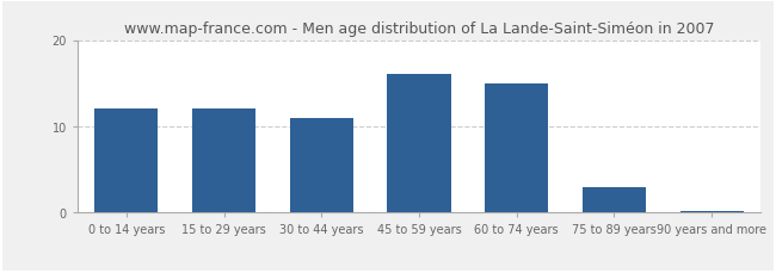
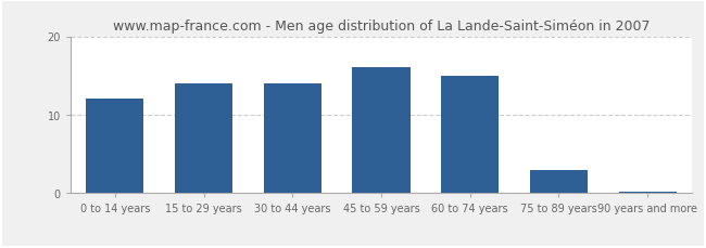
15 to 29 years: 12.0 -> 14.0
30 to 44 years: 11.0 -> 14.0
